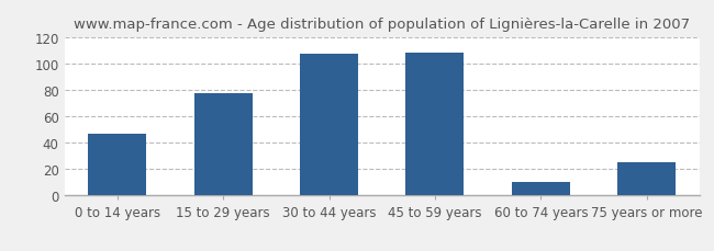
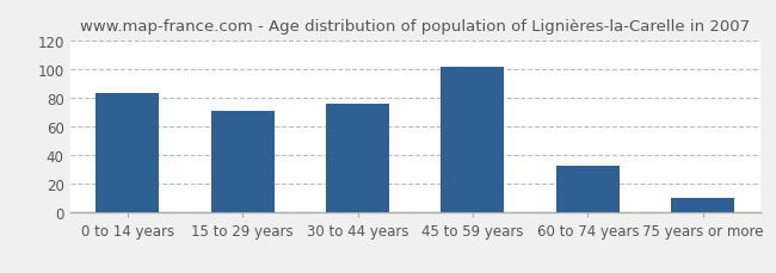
0 to 14 years: 47 -> 83
15 to 29 years: 77 -> 71
30 to 44 years: 107 -> 76
45 to 59 years: 108 -> 101
60 to 74 years: 10 -> 33
75 years or more: 25 -> 10
